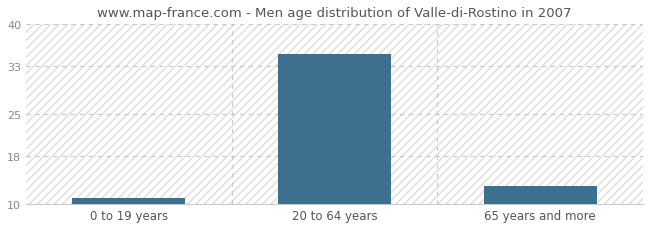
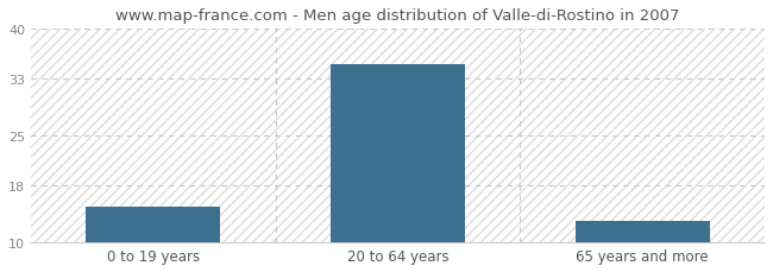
0 to 19 years: 11 -> 15
